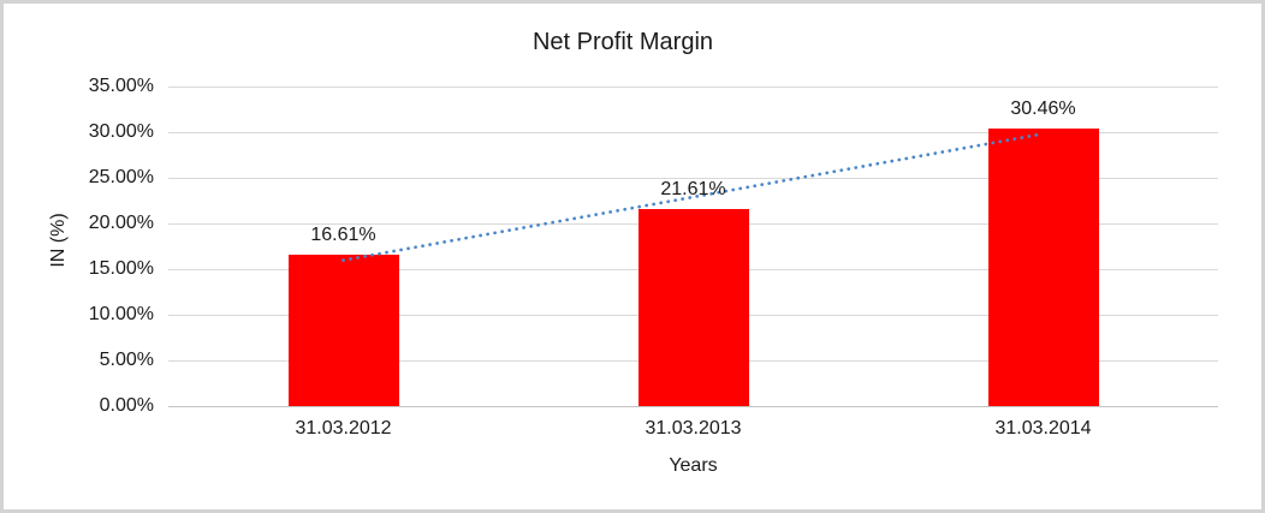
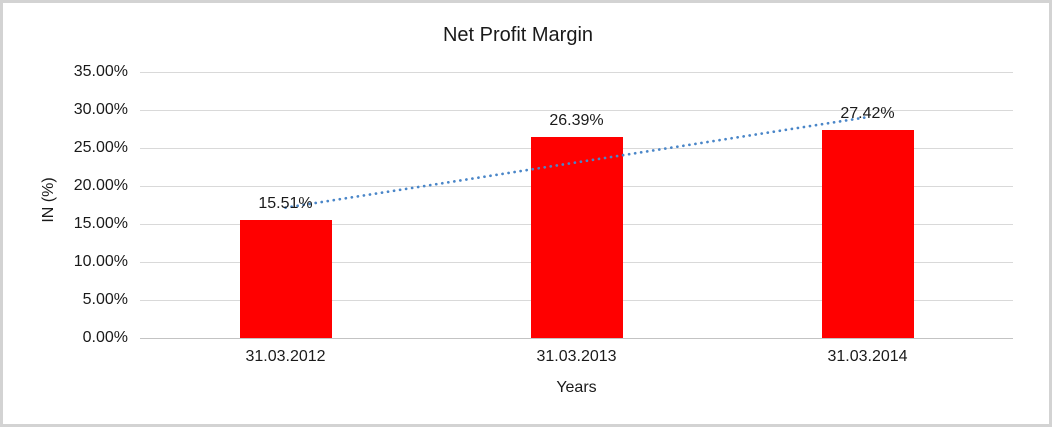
31.03.2012: 16.61% -> 15.51%
31.03.2013: 21.61% -> 26.39%
31.03.2014: 30.46% -> 27.42%
